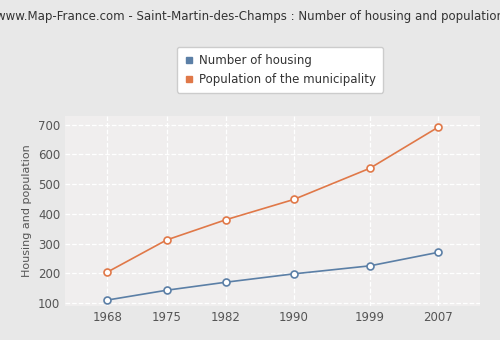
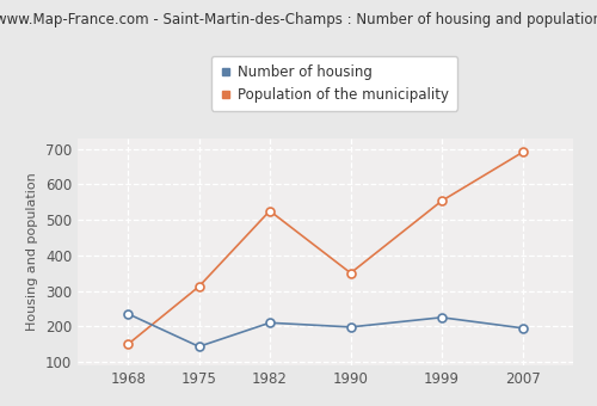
Number of housing/1968: 110 -> 235
Population of the municipality/1968: 204 -> 150
Number of housing/1982: 170 -> 210
Population of the municipality/1982: 380 -> 525
Population of the municipality/1990: 448 -> 350
Number of housing/2007: 270 -> 195
